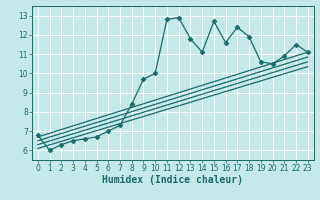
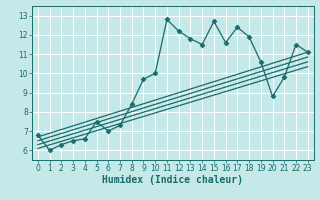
5: 6.7 -> 7.5
12: 12.9 -> 12.2
14: 11.1 -> 11.5
20: 10.5 -> 8.8
21: 10.9 -> 9.8
